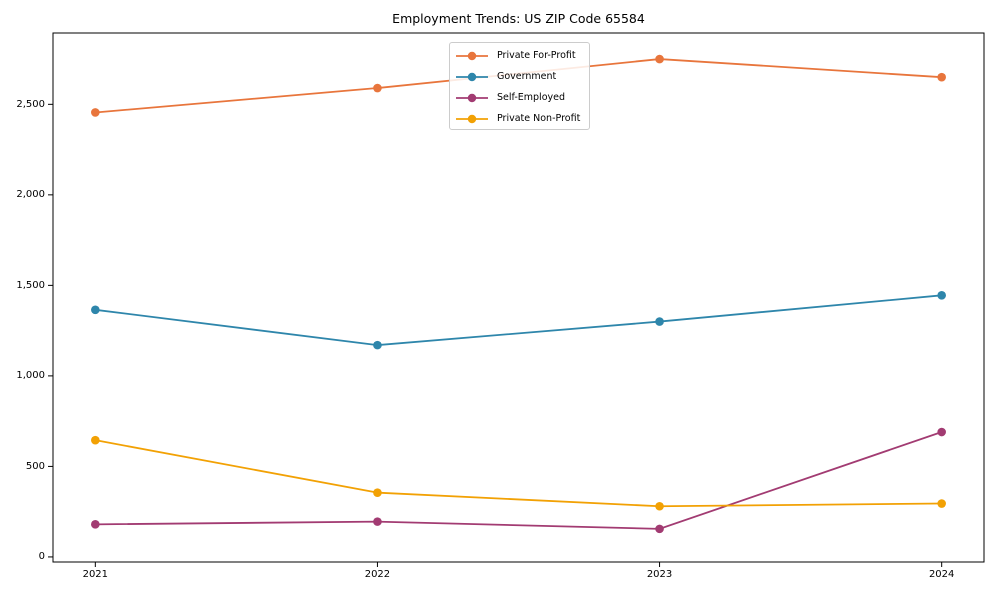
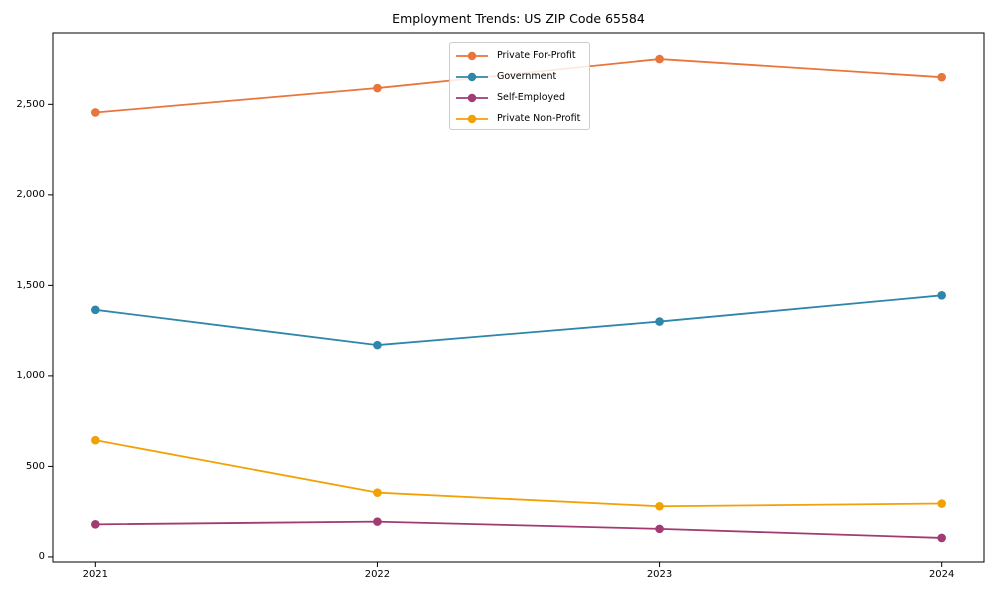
Self-Employed/2024: 690 -> 100
